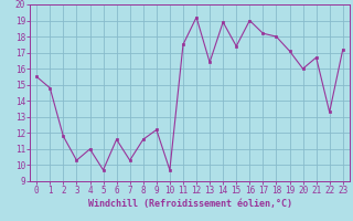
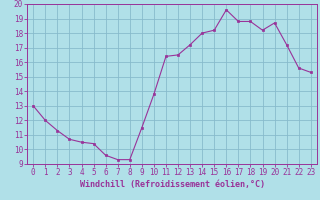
0: 15.5 -> 13.0
1: 14.8 -> 12.0
2: 11.8 -> 11.3
3: 10.3 -> 10.7
4: 11.0 -> 10.5
5: 9.7 -> 10.4
6: 11.6 -> 9.6
7: 10.3 -> 9.3
8: 11.6 -> 9.3
9: 12.2 -> 11.5
10: 9.7 -> 13.8
11: 17.5 -> 16.4
12: 19.2 -> 16.5
13: 16.4 -> 17.2
14: 18.9 -> 18.0
15: 17.4 -> 18.2
16: 19.0 -> 19.6
17: 18.2 -> 18.8
18: 18.0 -> 18.8
19: 17.1 -> 18.2
20: 16.0 -> 18.7
21: 16.7 -> 17.2
22: 13.3 -> 15.6
23: 17.2 -> 15.3
